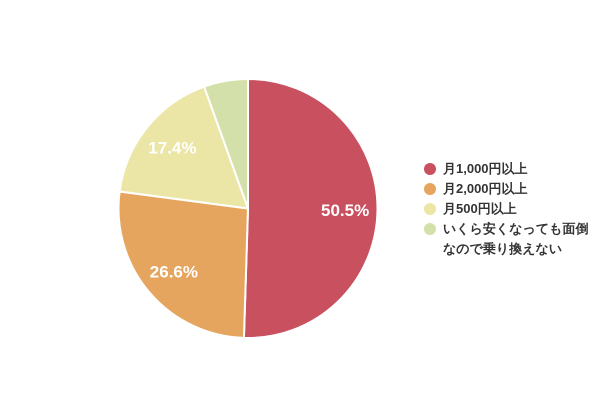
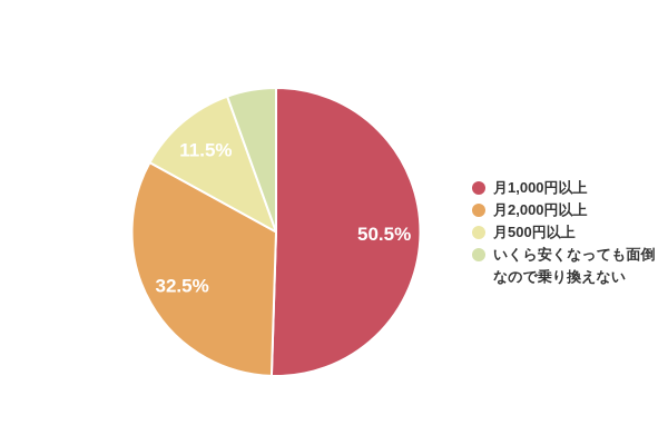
月2,000円以上: 26.6% -> 32.5%
月500円以上: 17.4% -> 11.5%
